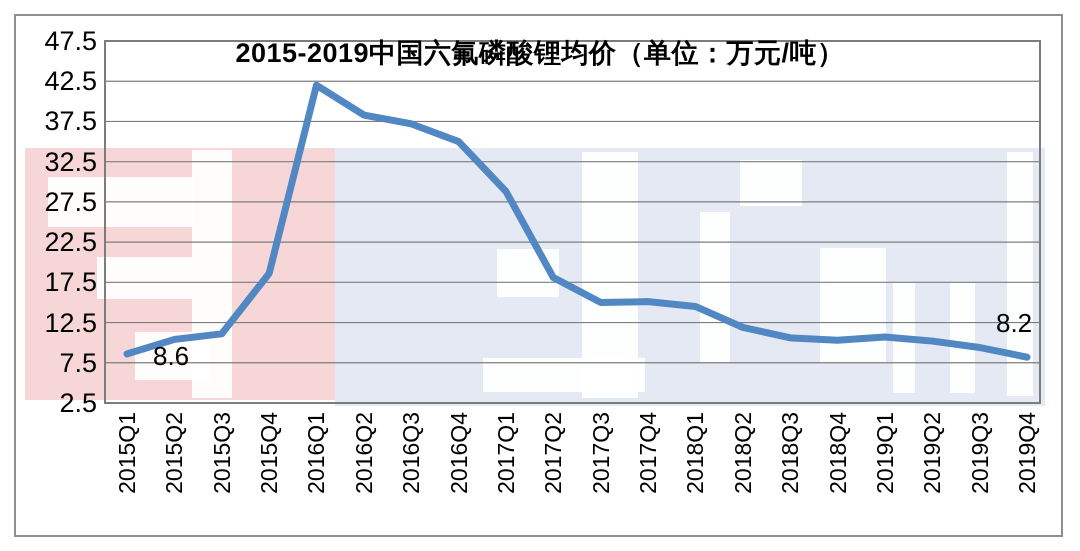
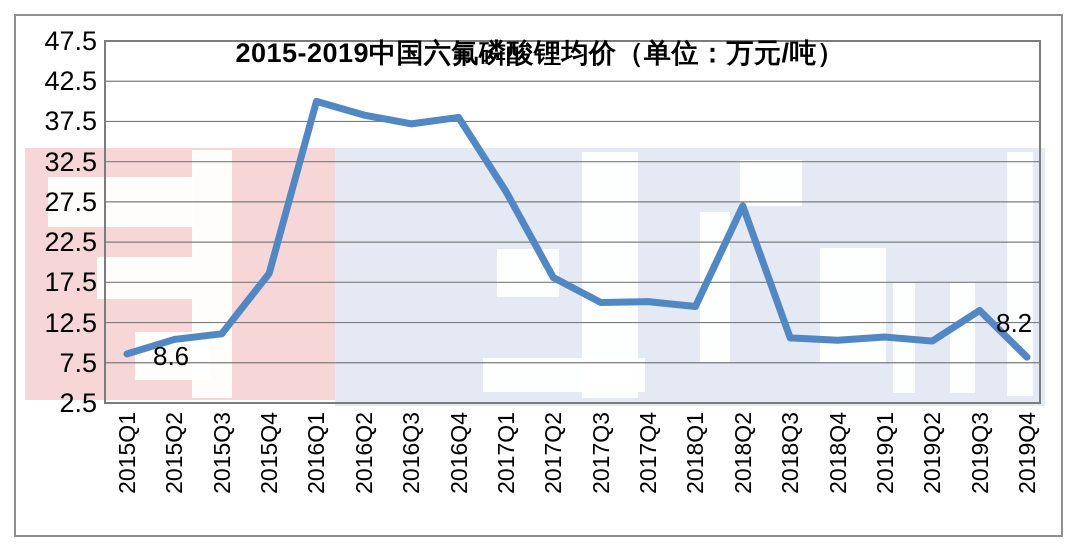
2016Q1: 42 -> 40
2016Q4: 35 -> 38
2018Q2: 12 -> 27
2019Q3: 9 -> 14
